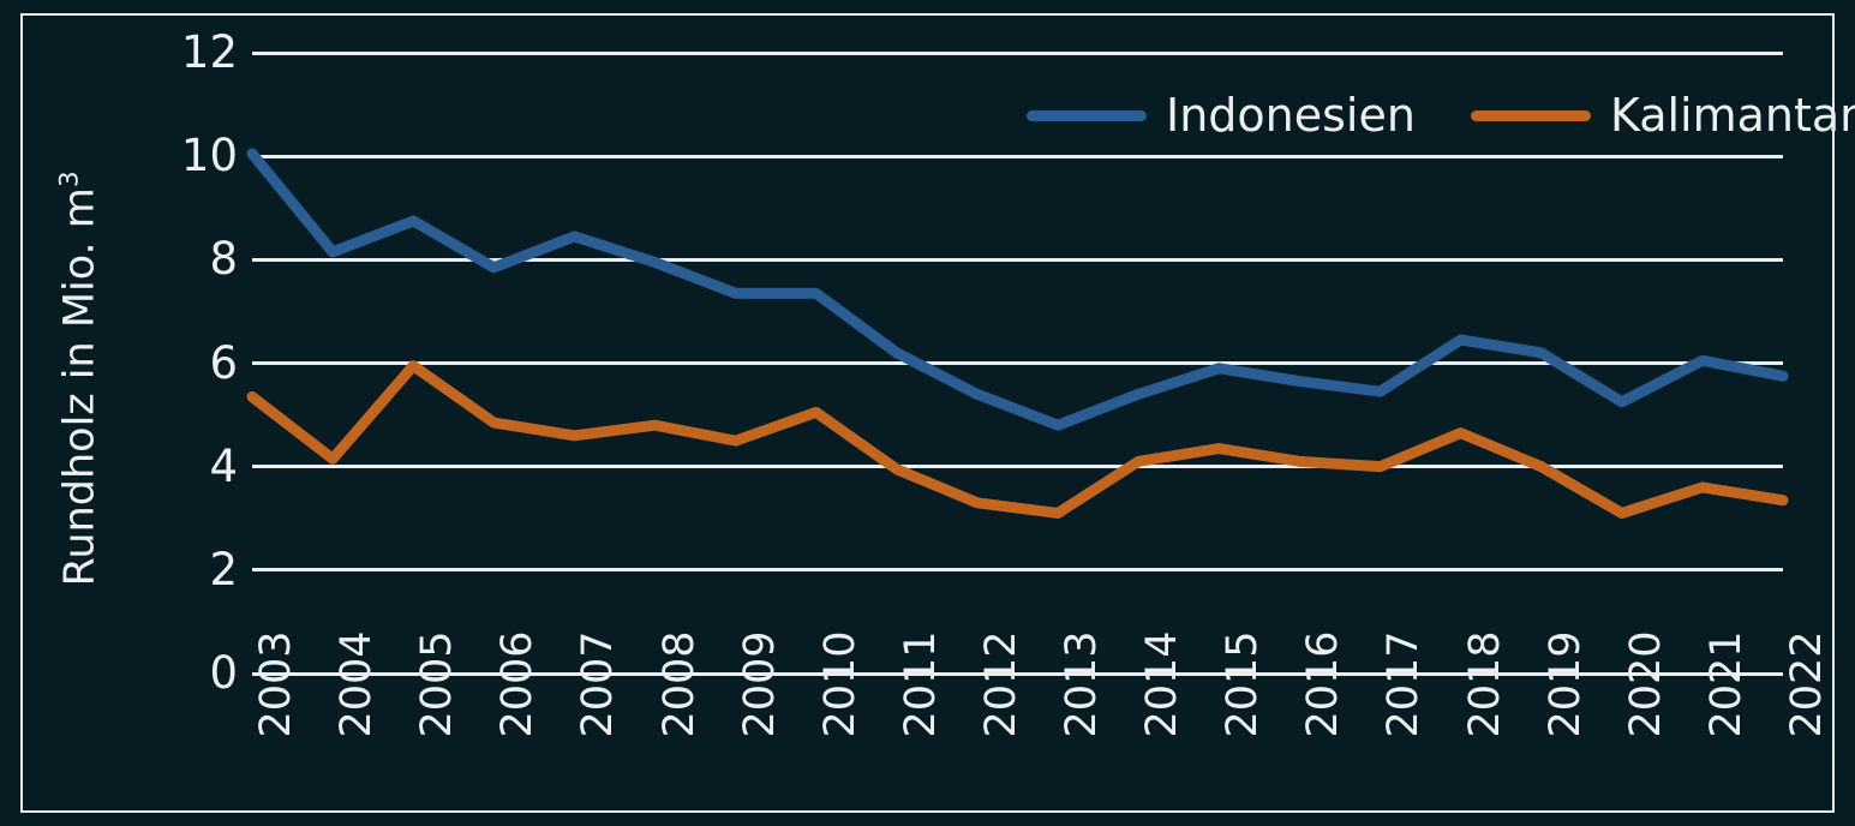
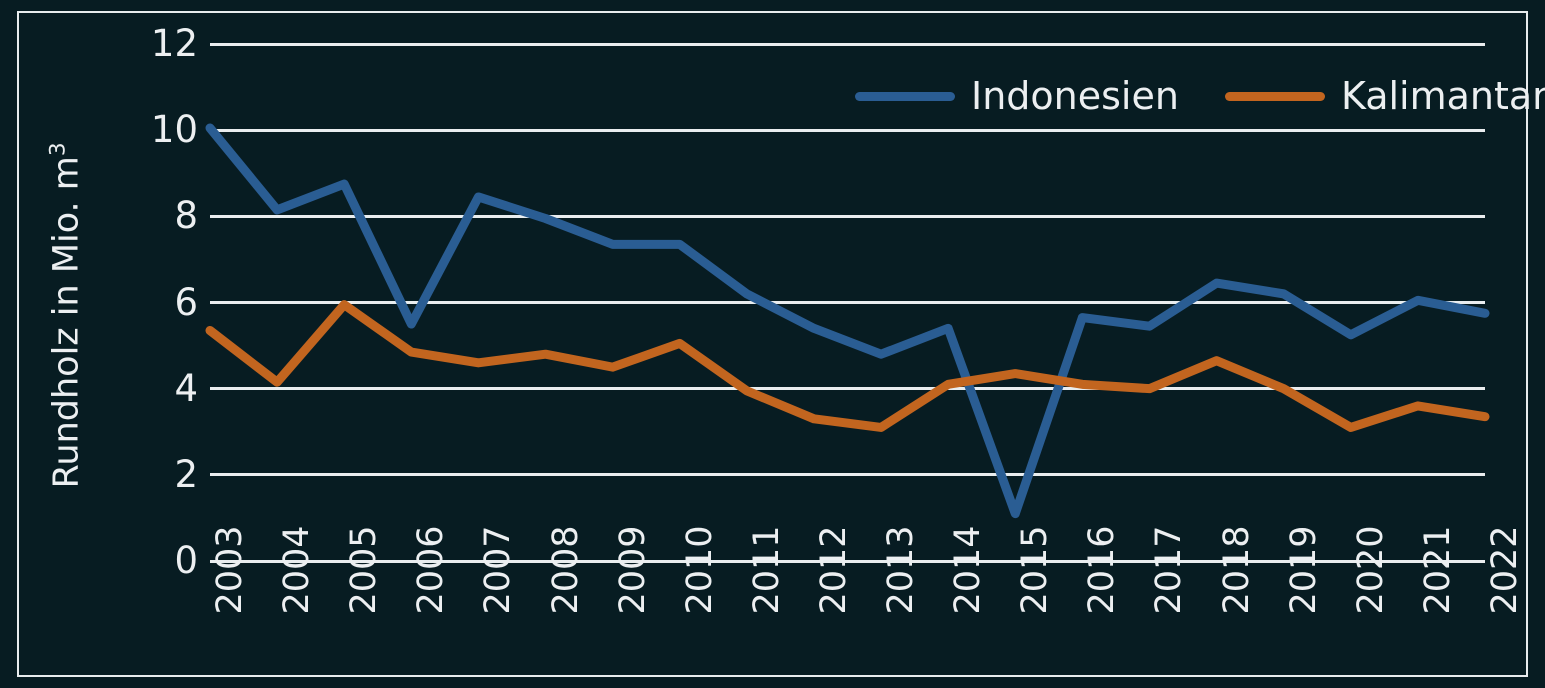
Indonesien/2006: 7.8 -> 5.5
Indonesien/2015: 5.9 -> 1.1
